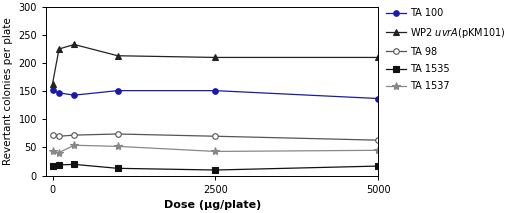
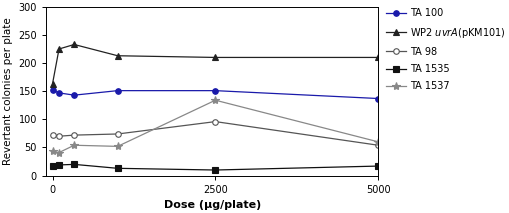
TA 98/2500: 70 -> 96
TA 1537/2500: 43 -> 134
TA 98/5000: 63 -> 54
TA 1537/5000: 45 -> 60
